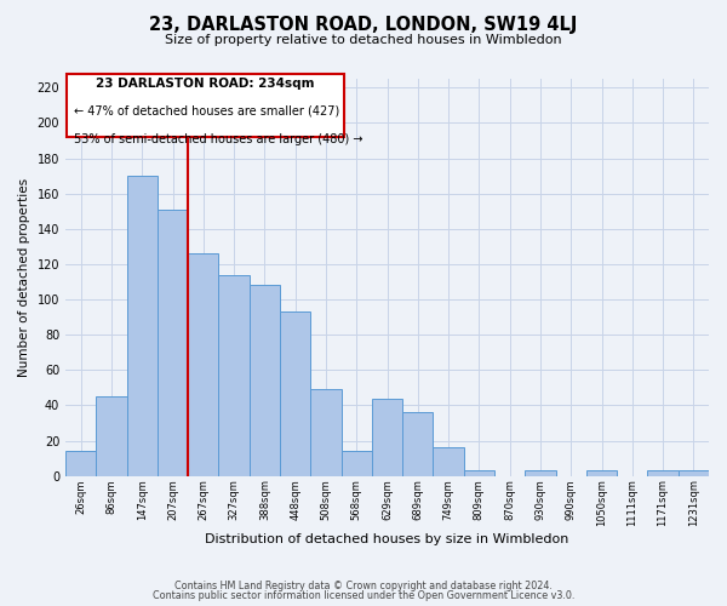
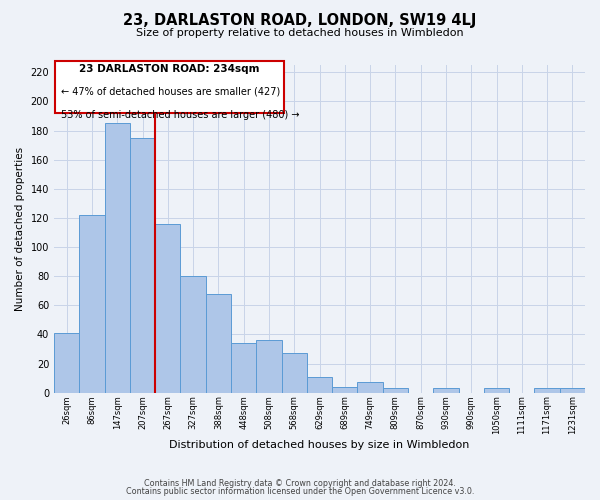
26sqm: 14 -> 41
86sqm: 45 -> 122
147sqm: 170 -> 185
207sqm: 151 -> 175
267sqm: 126 -> 116
327sqm: 114 -> 80
388sqm: 108 -> 68
448sqm: 93 -> 34
508sqm: 49 -> 36
568sqm: 14 -> 27
629sqm: 44 -> 11
689sqm: 36 -> 4
749sqm: 16 -> 7
